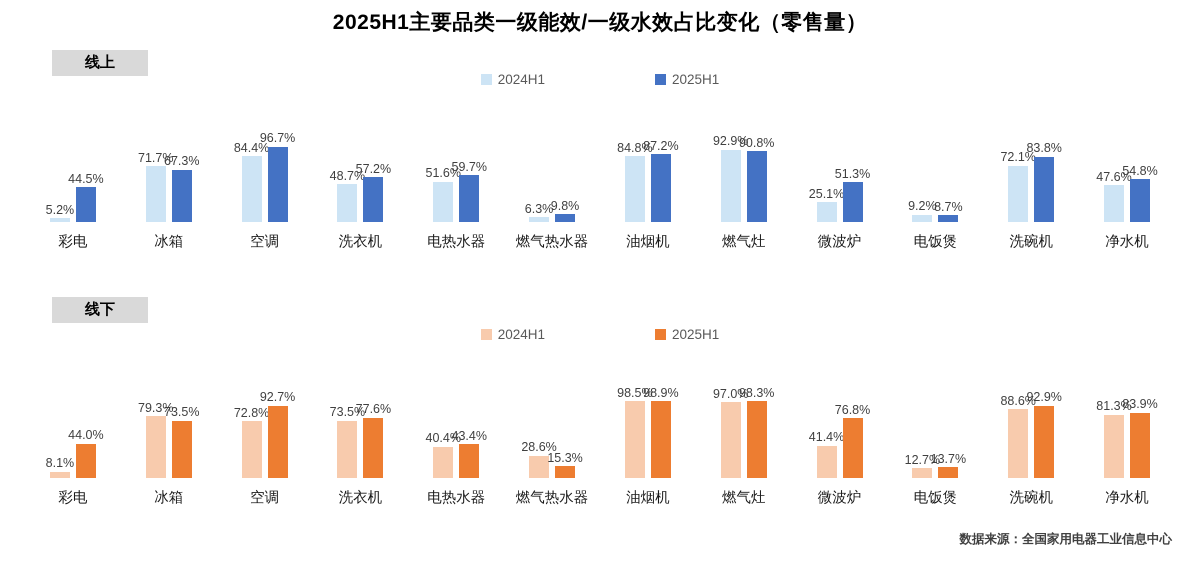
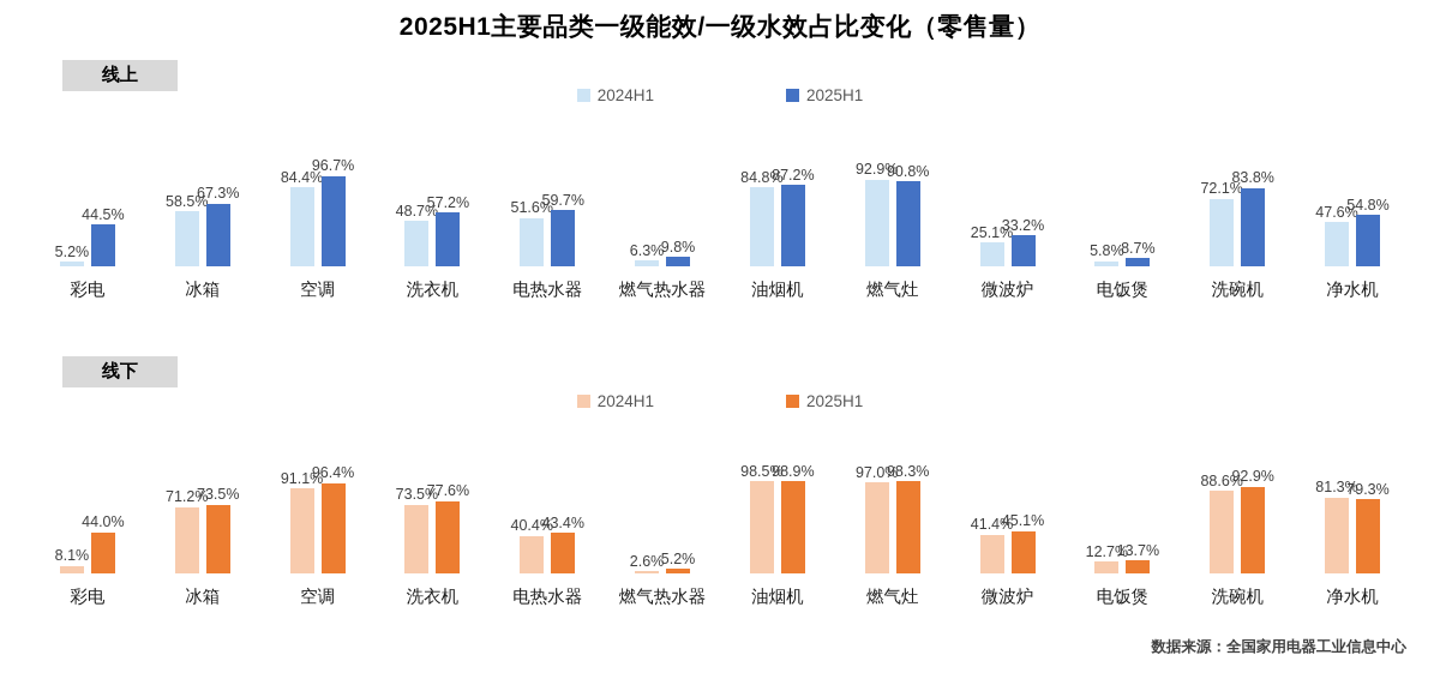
线上/2024H1/冰箱: 71.7% -> 58.5%
线上/2025H1/微波炉: 51.3% -> 33.2%
线上/2024H1/电饭煲: 9.2% -> 5.8%
线下/2024H1/冰箱: 79.3% -> 71.2%
线下/2024H1/空调: 72.8% -> 91.1%
线下/2025H1/空调: 92.7% -> 96.4%
线下/2024H1/燃气热水器: 28.6% -> 2.6%
线下/2025H1/燃气热水器: 15.3% -> 5.2%
线下/2025H1/微波炉: 76.8% -> 45.1%
线下/2025H1/净水机: 83.9% -> 79.3%
